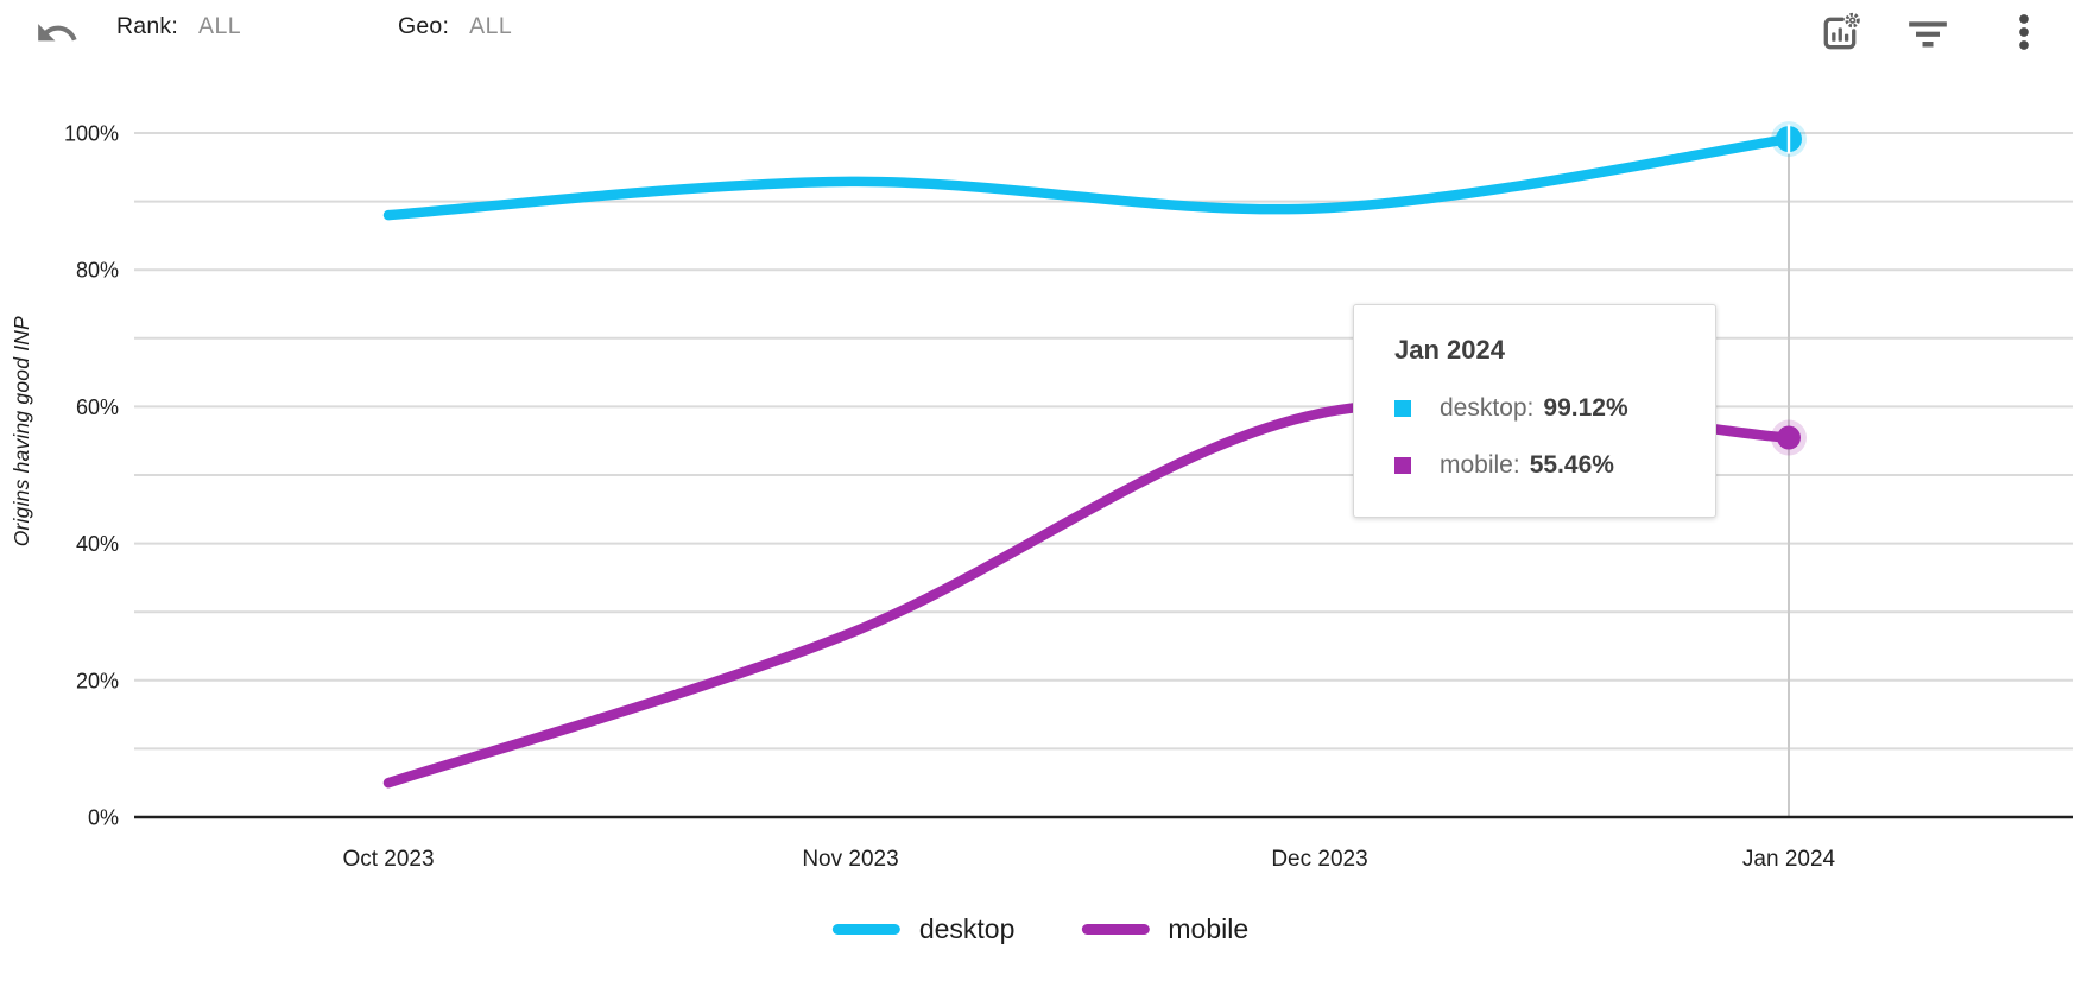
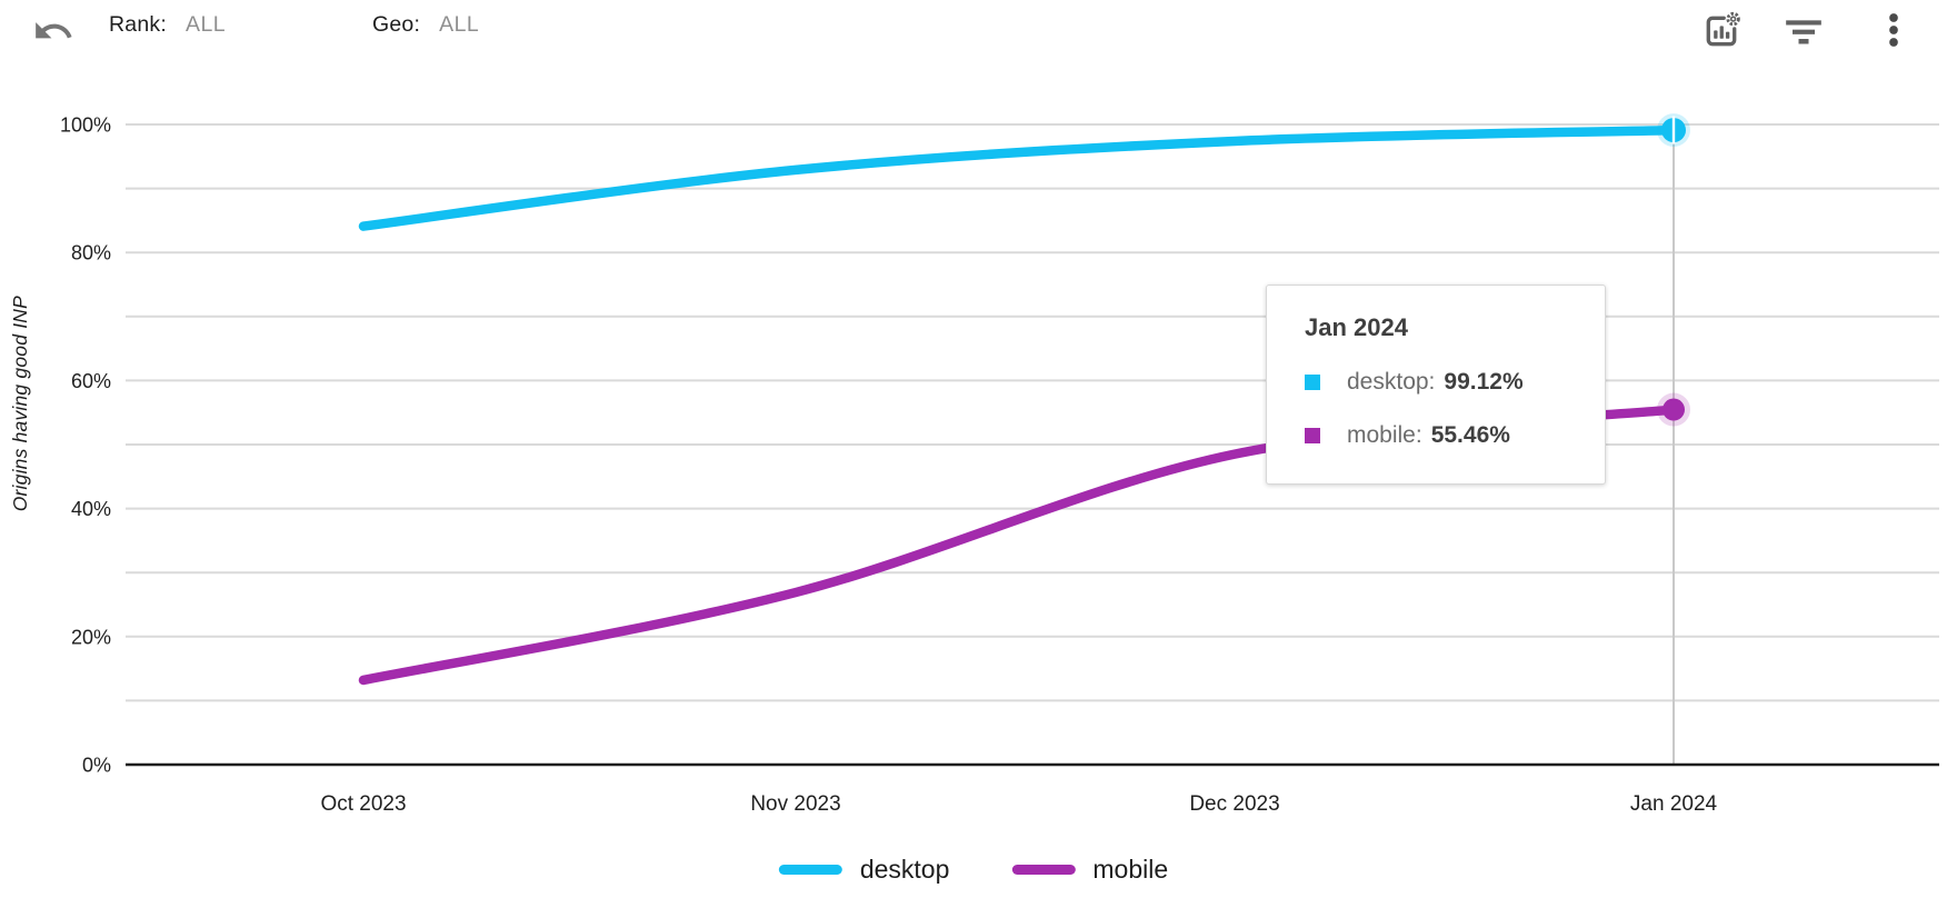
desktop/Oct 2023: 88% -> 84%
mobile/Oct 2023: 5% -> 13%
desktop/Dec 2023: 89% -> 97%
mobile/Dec 2023: 59% -> 48%
